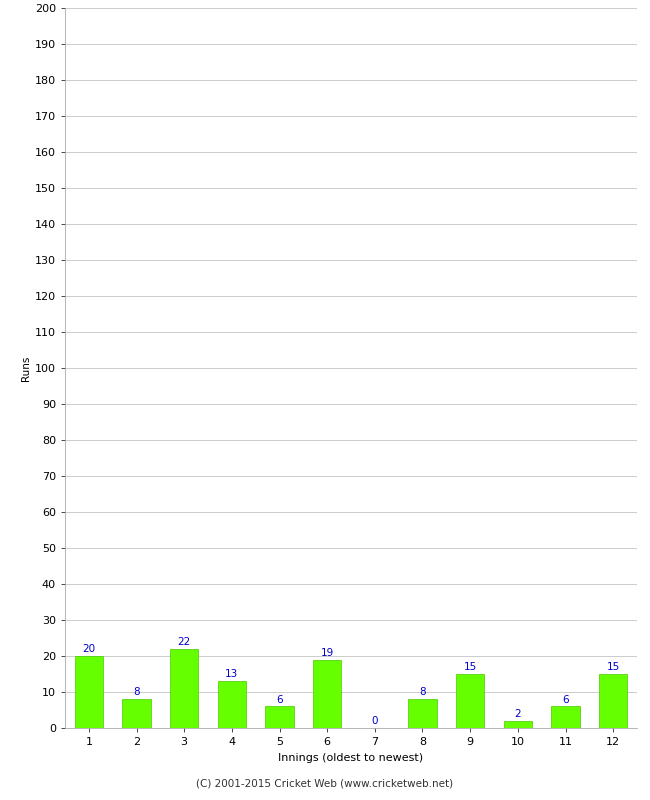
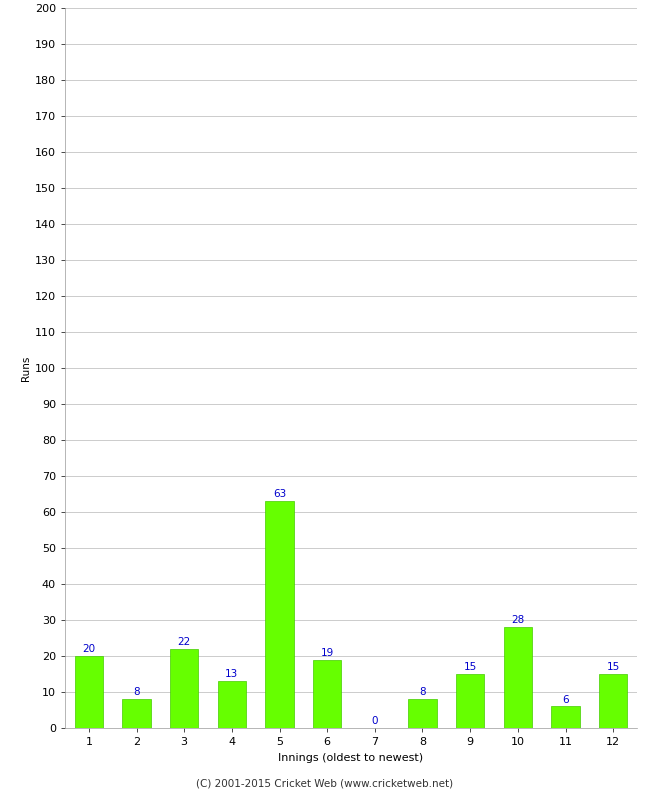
5: 6 -> 63
10: 2 -> 28
